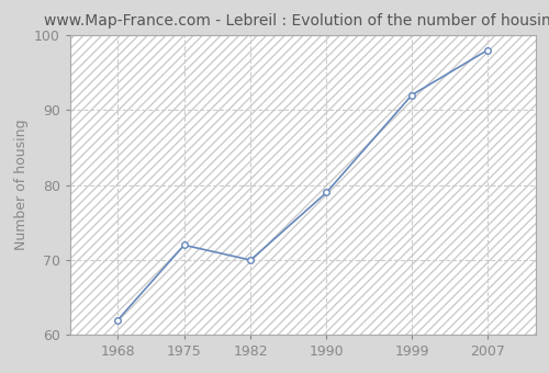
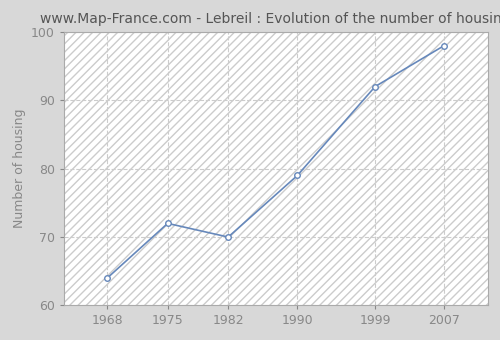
1968: 62 -> 64
